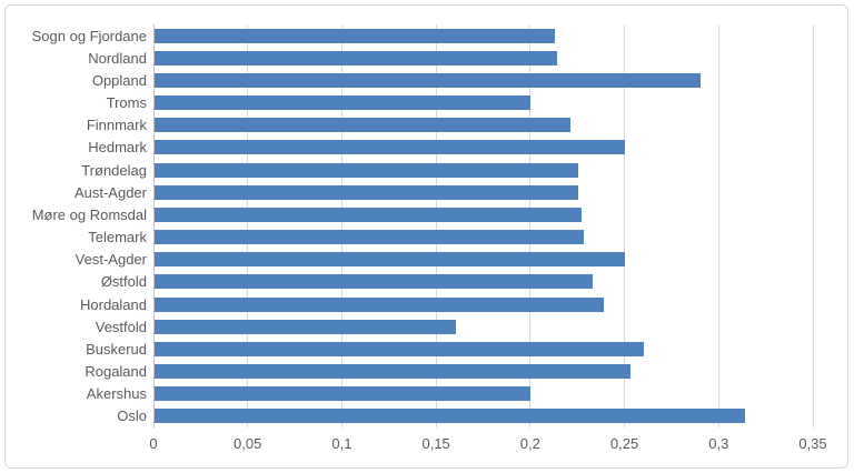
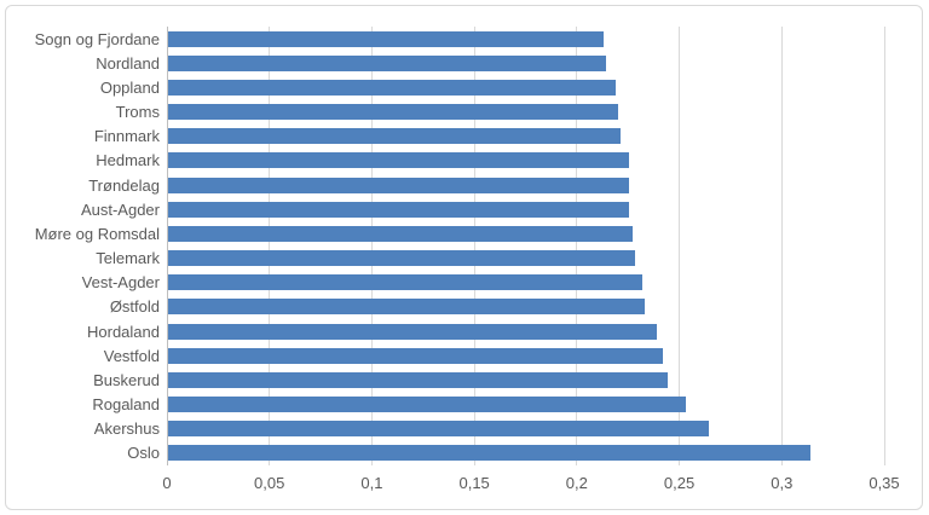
Oppland: 0,29 -> 0,22
Troms: 0,20 -> 0,22
Hedmark: 0,25 -> 0,23
Vest-Agder: 0,25 -> 0,23
Vestfold: 0,16 -> 0,24
Buskerud: 0,26 -> 0,24
Akershus: 0,20 -> 0,26
